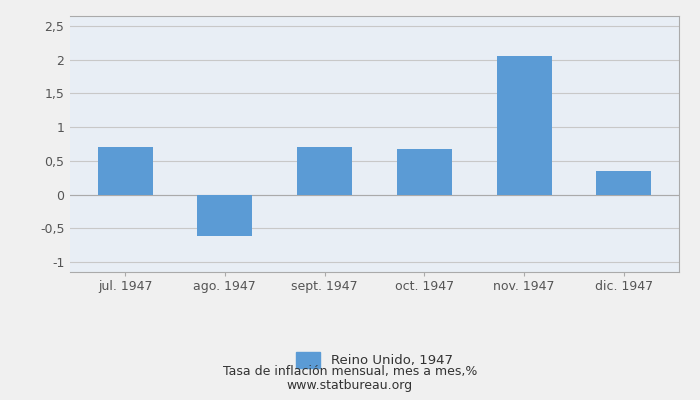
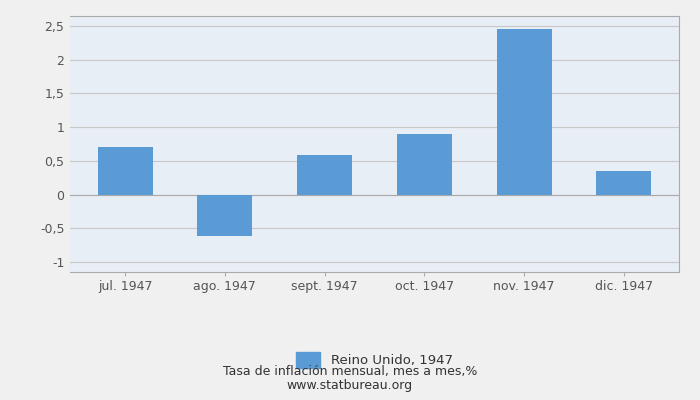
sept. 1947: 0,70 -> 0,58
oct. 1947: 0,68 -> 0,90
nov. 1947: 2,06 -> 2,46
